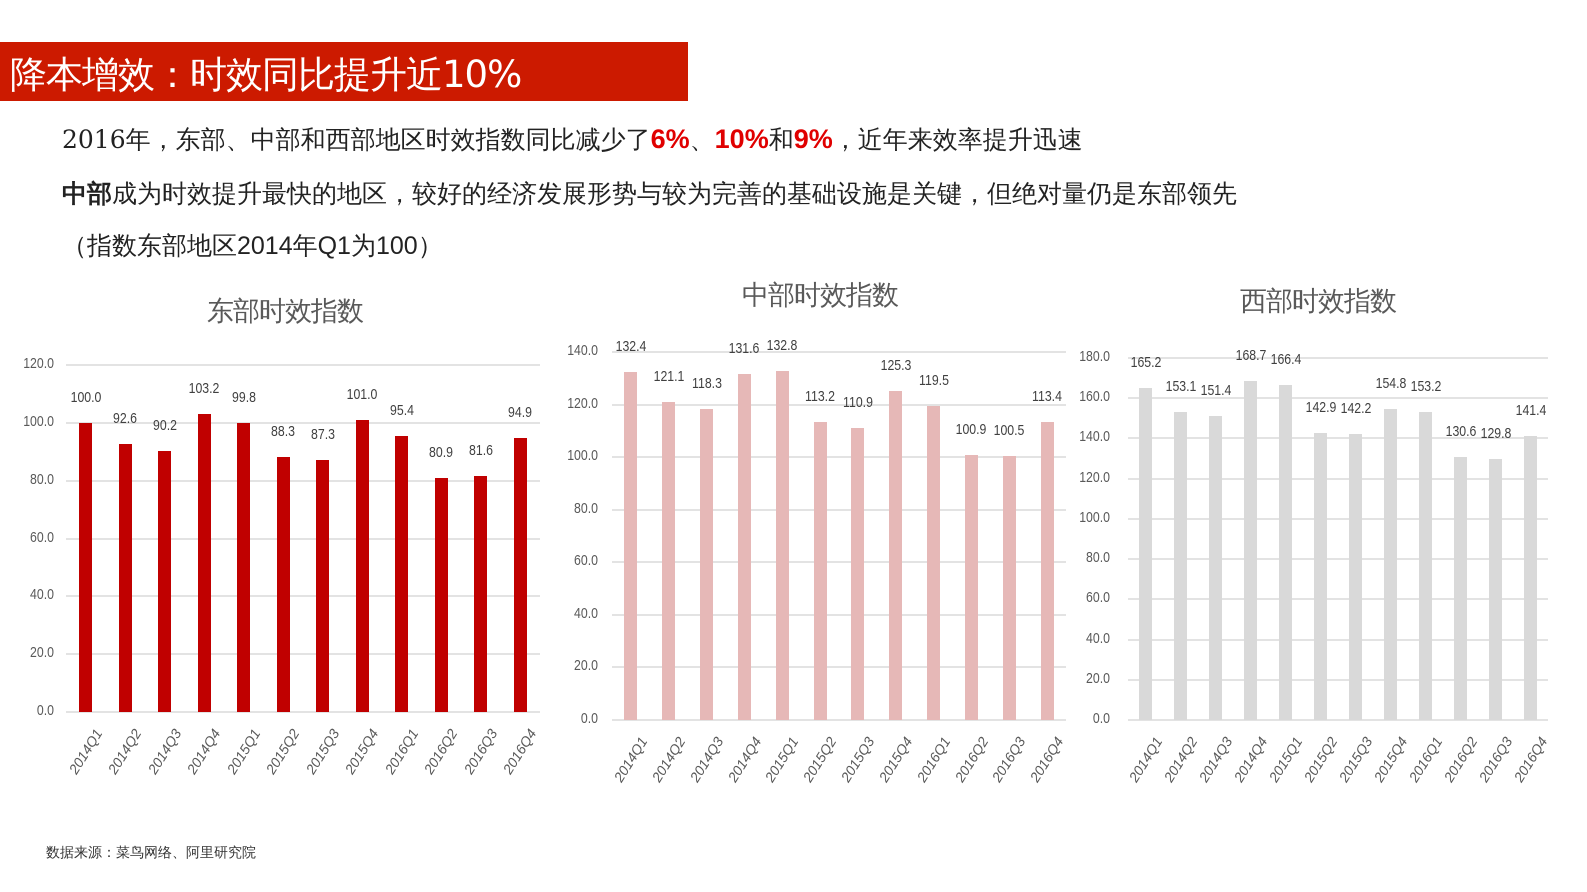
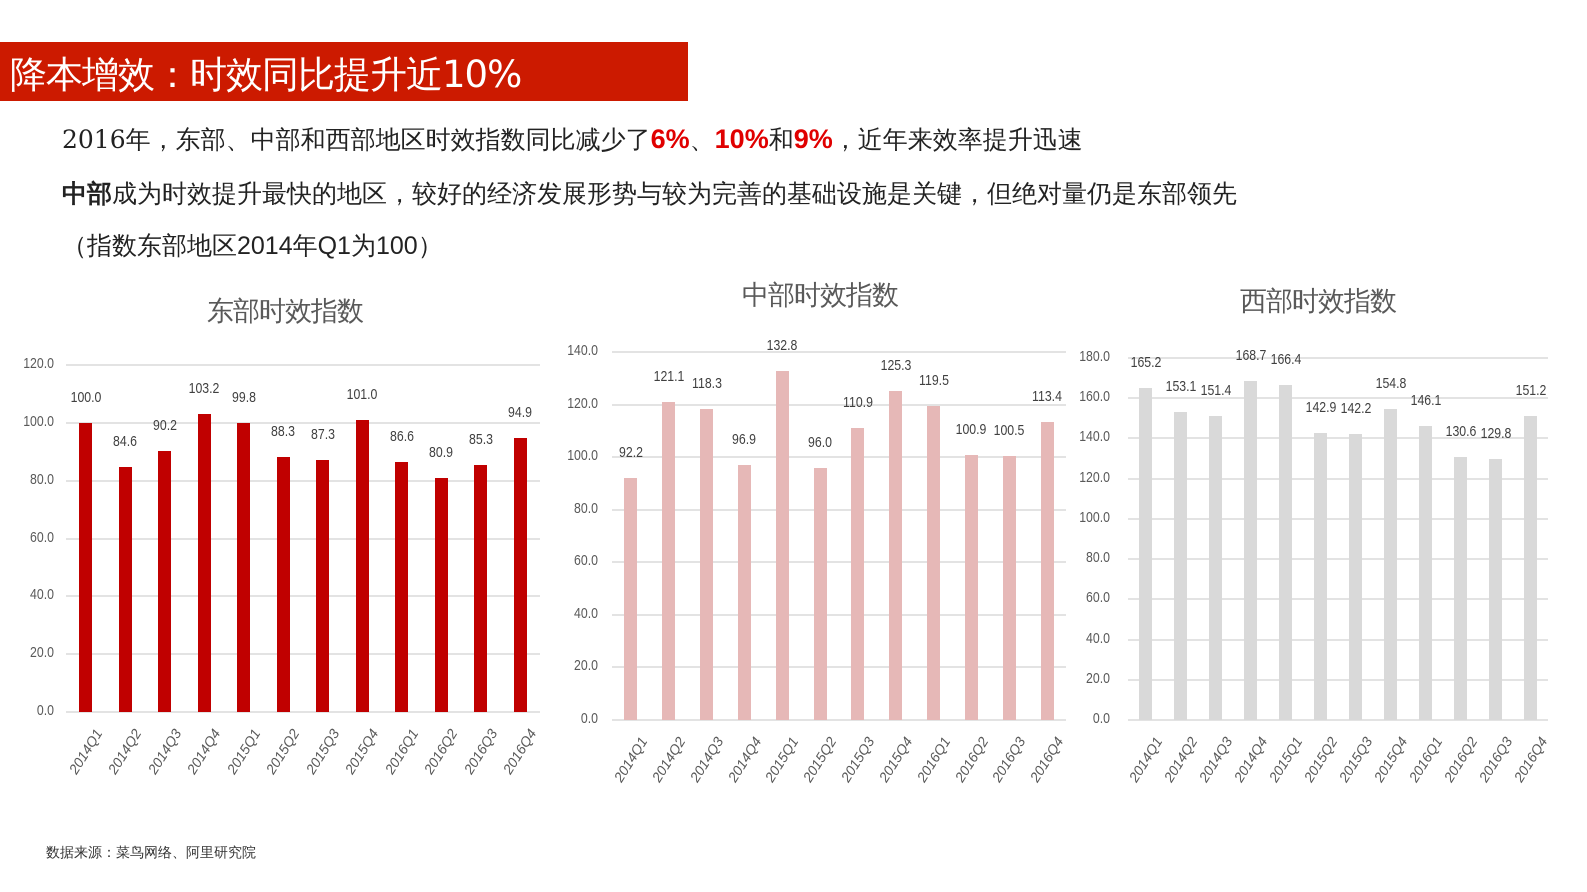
东部时效指数/2014Q2: 92.6 -> 84.6
东部时效指数/2016Q1: 95.4 -> 86.6
东部时效指数/2016Q3: 81.6 -> 85.3
中部时效指数/2014Q1: 132.4 -> 92.2
中部时效指数/2014Q4: 131.6 -> 96.9
中部时效指数/2015Q2: 113.2 -> 96.0
西部时效指数/2016Q1: 153.2 -> 146.1
西部时效指数/2016Q4: 141.4 -> 151.2
